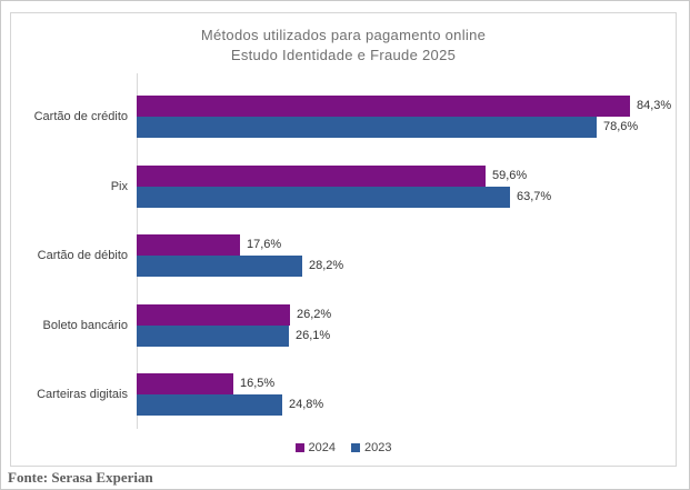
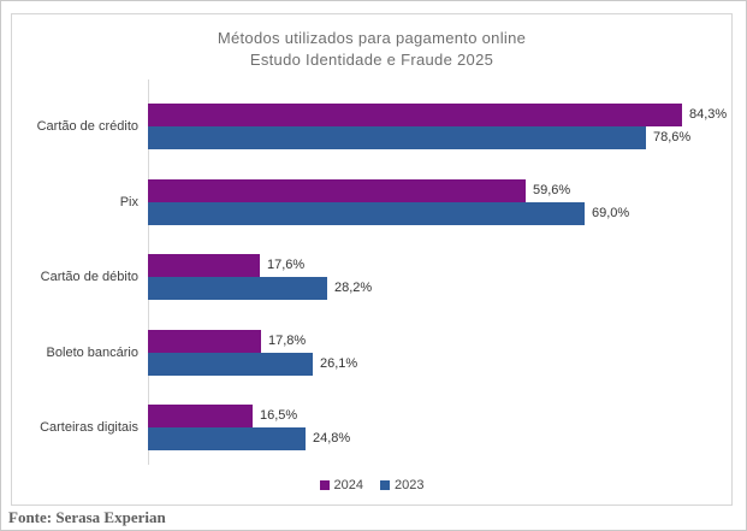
2023/Pix: 63,7% -> 69,0%
2024/Boleto bancário: 26,2% -> 17,8%
